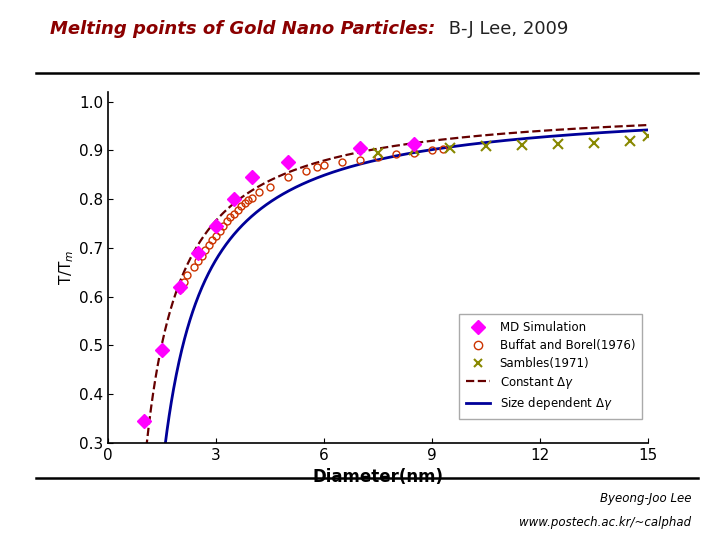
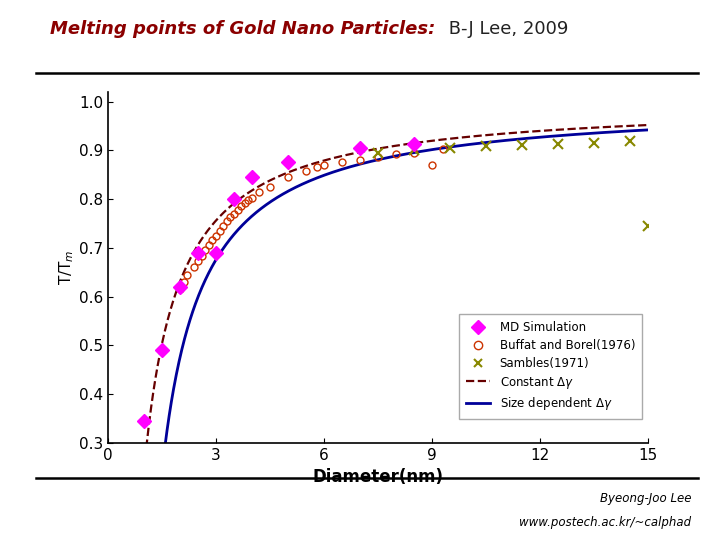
MD Simulation/3: 0.745 -> 0.690
Buffat and Borel(1976)/9: 0.900 -> 0.870
Sambles(1971)/15: 0.930 -> 0.745
